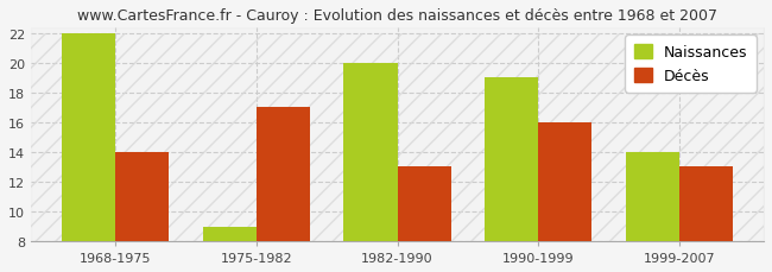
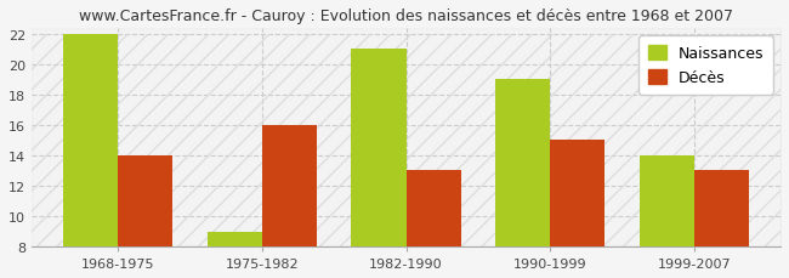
Décès/1975-1982: 17 -> 16
Naissances/1982-1990: 20 -> 21
Décès/1990-1999: 16 -> 15
